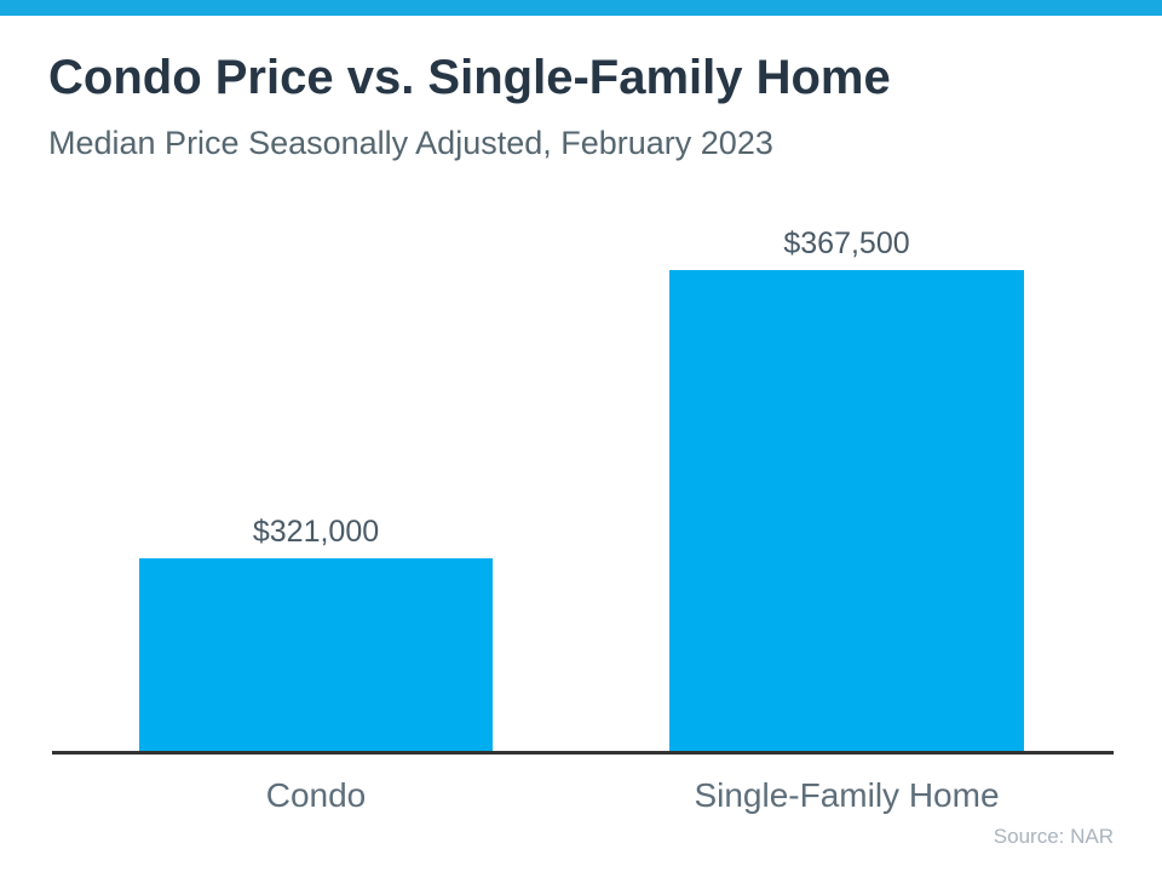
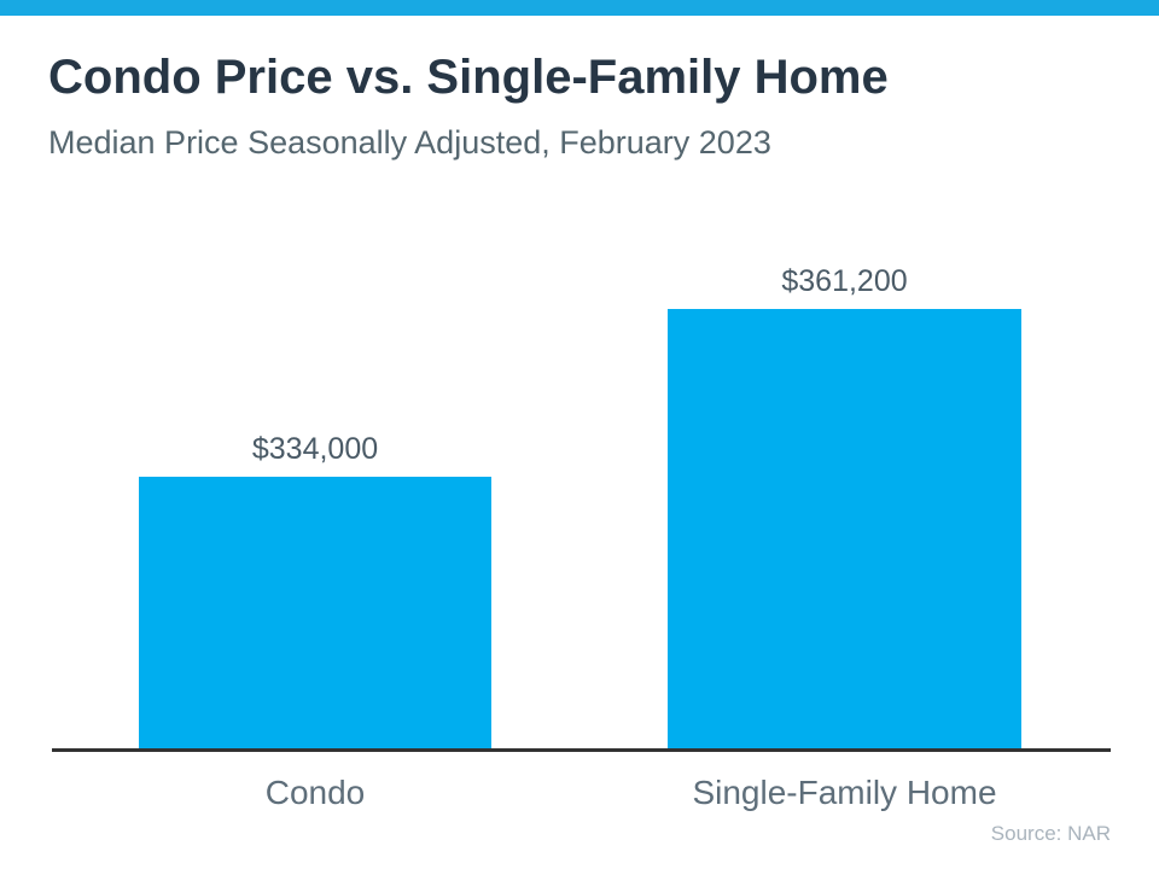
Condo: $321,000 -> $334,000
Single-Family Home: $367,500 -> $361,200
